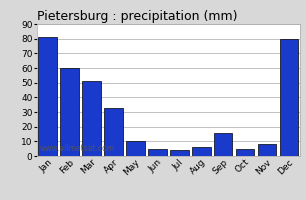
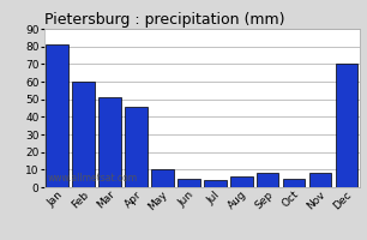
Apr: 33 -> 46
Sep: 16 -> 8
Dec: 80 -> 70
